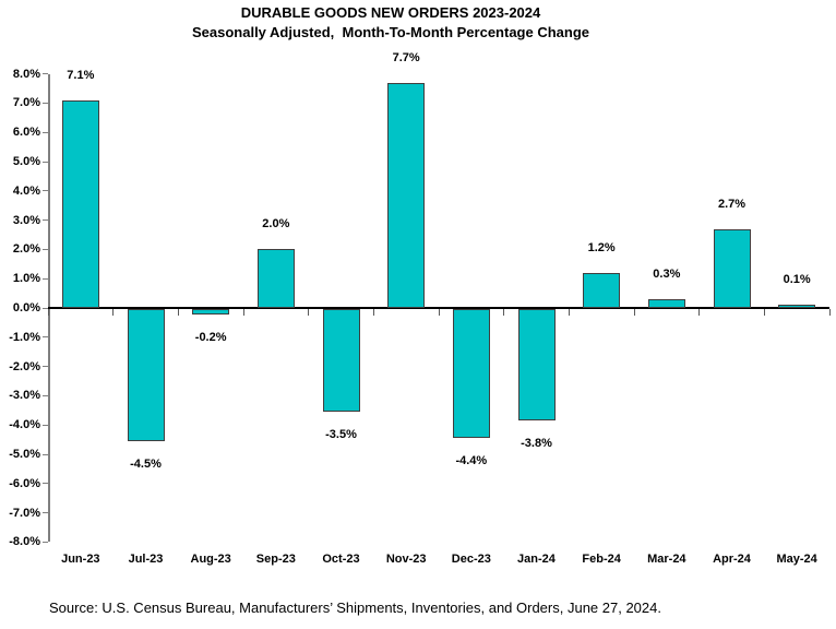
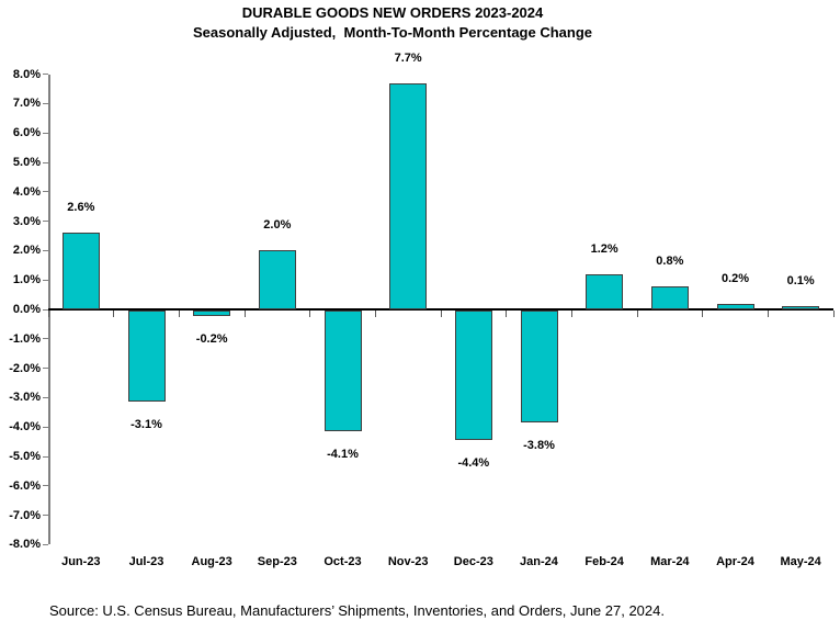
Jun-23: 7.1% -> 2.6%
Jul-23: -4.5% -> -3.1%
Oct-23: -3.5% -> -4.1%
Mar-24: 0.3% -> 0.8%
Apr-24: 2.7% -> 0.2%
